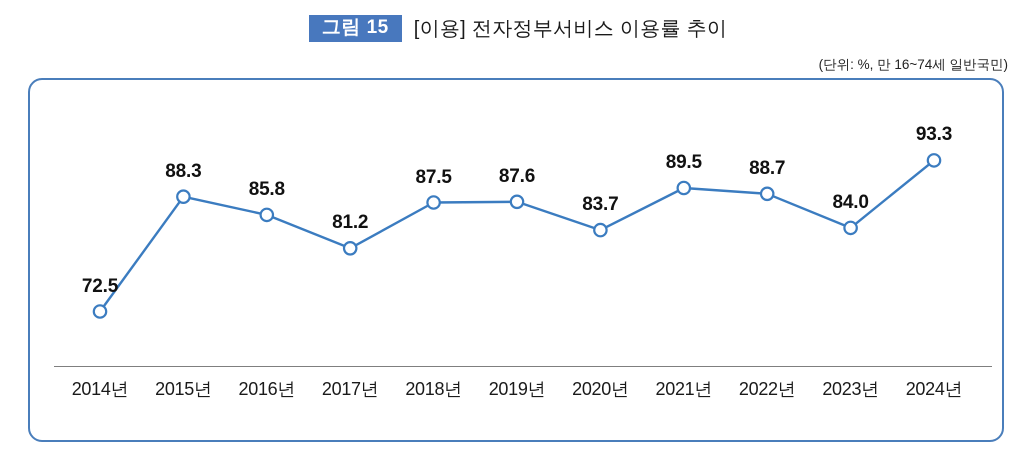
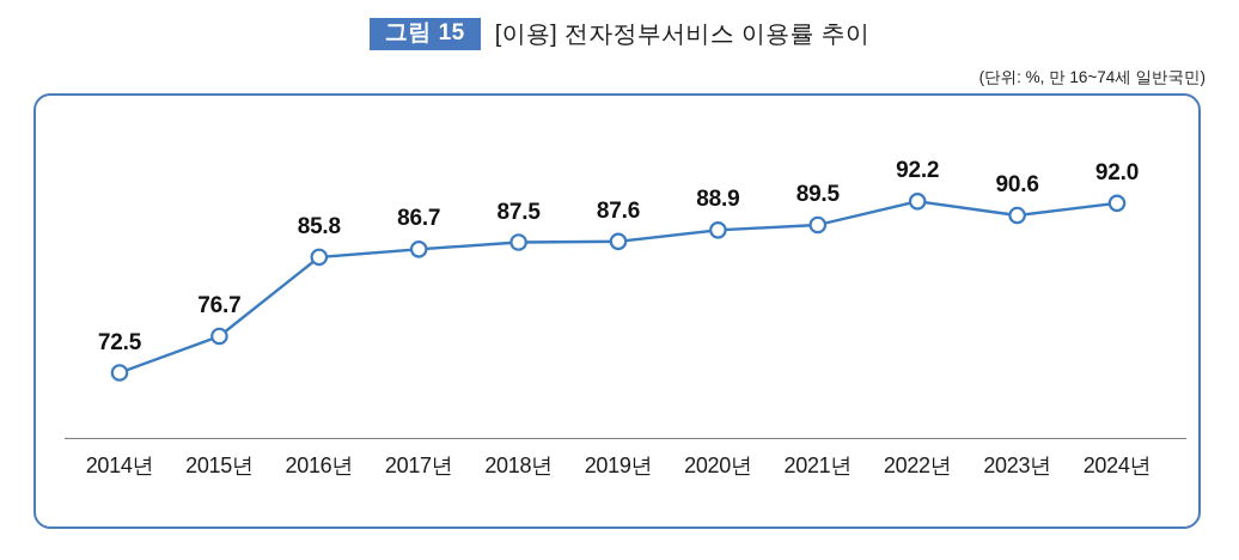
2015년: 88.3 -> 76.7
2017년: 81.2 -> 86.7
2020년: 83.7 -> 88.9
2022년: 88.7 -> 92.2
2023년: 84.0 -> 90.6
2024년: 93.3 -> 92.0
